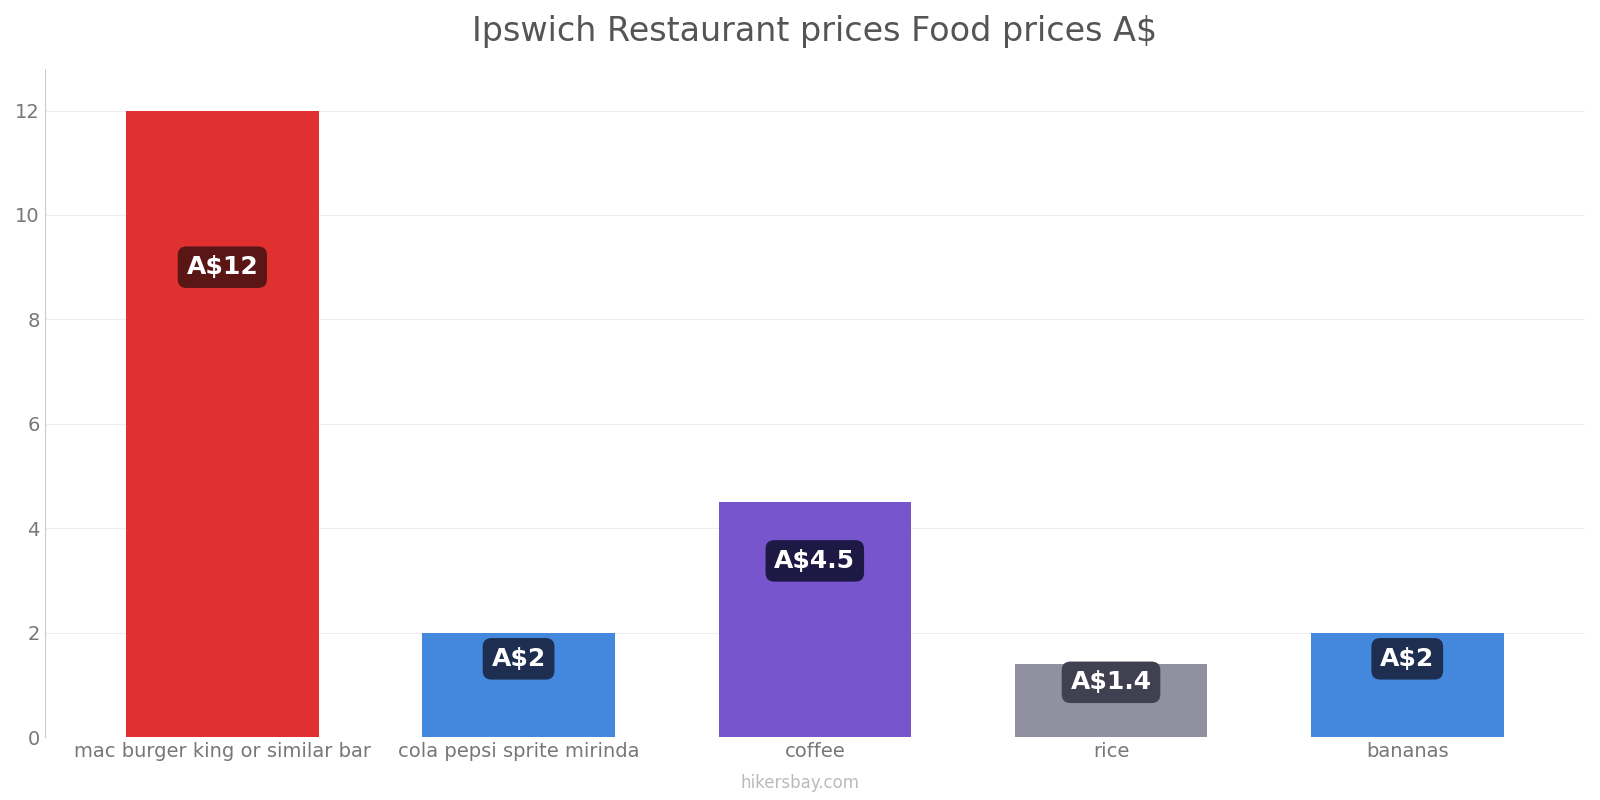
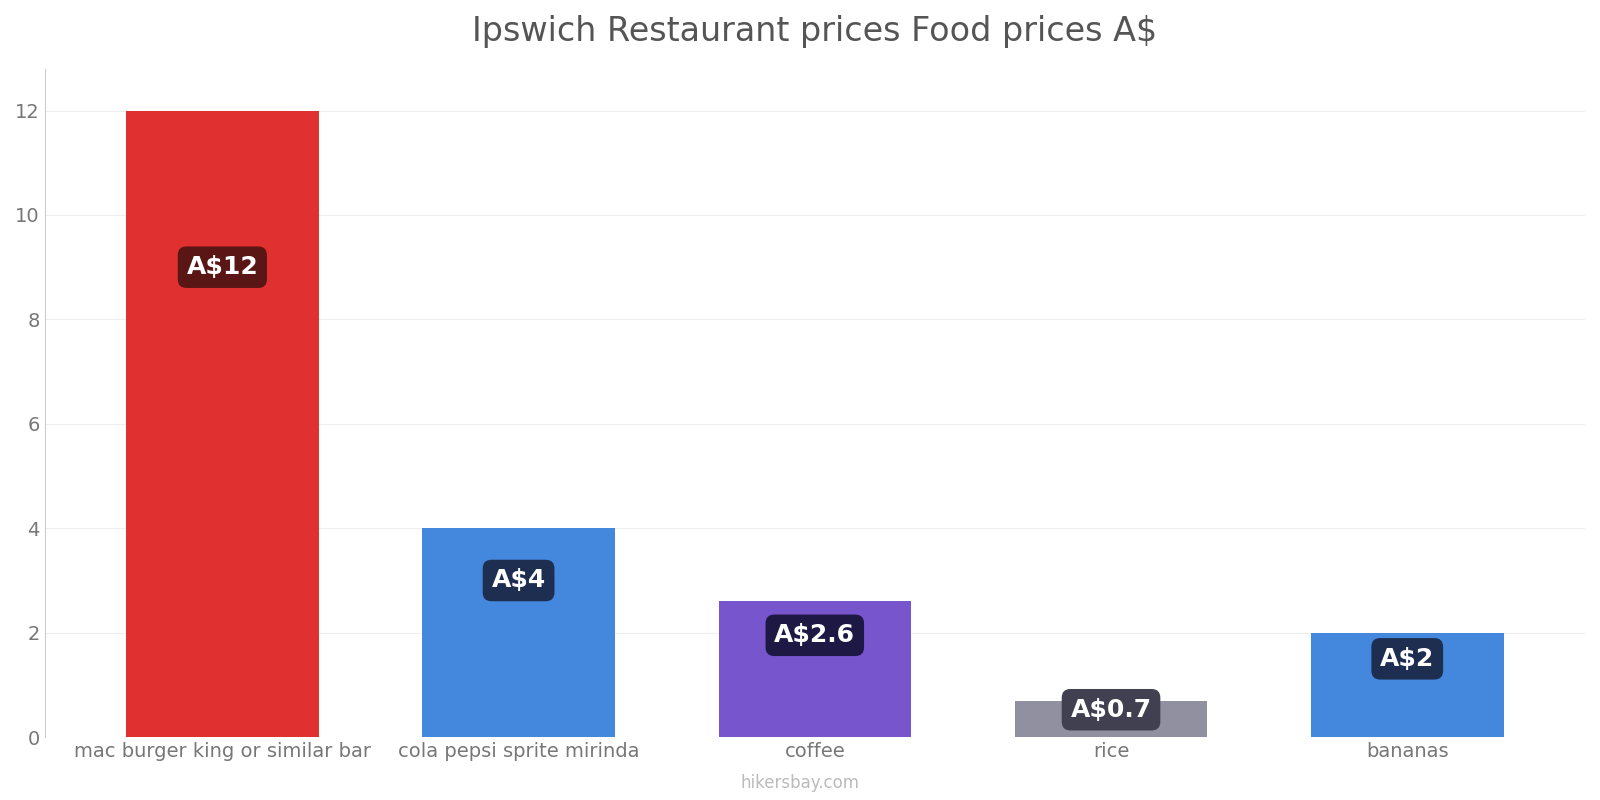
cola pepsi sprite mirinda: A$2 -> A$4
coffee: A$4.5 -> A$2.6
rice: A$1.4 -> A$0.7
